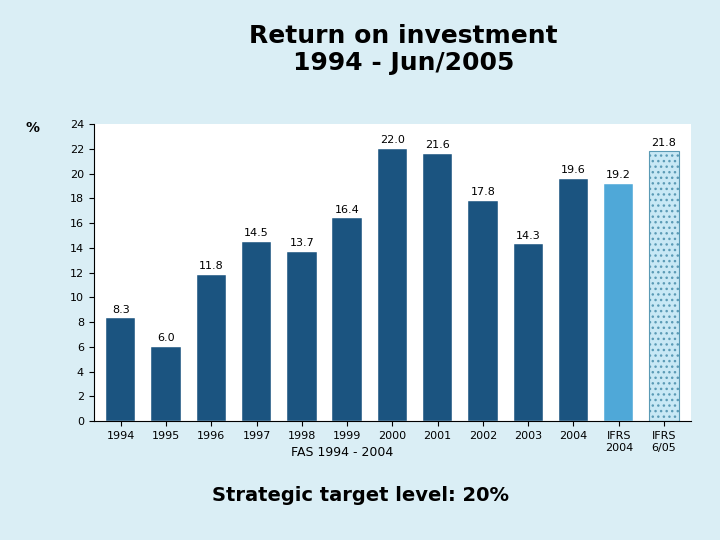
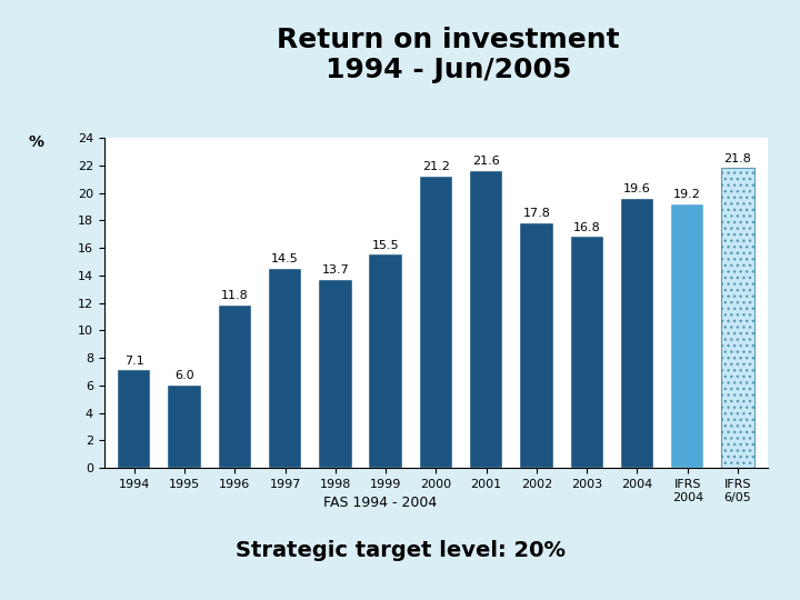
1994: 8.3 -> 7.1
1999: 16.4 -> 15.5
2000: 22.0 -> 21.2
2003: 14.3 -> 16.8
